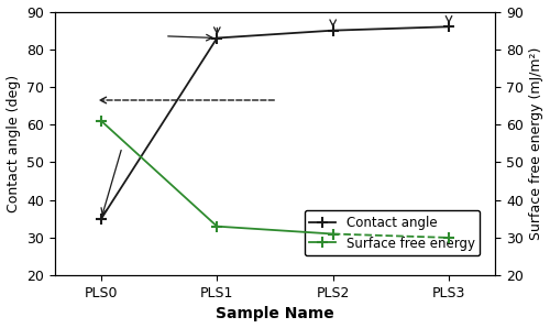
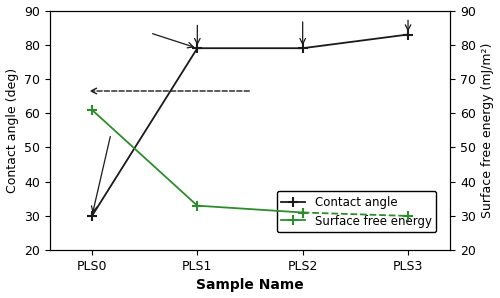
Contact angle/PLS0: 35 -> 30
Contact angle/PLS1: 83 -> 79
Contact angle/PLS2: 85 -> 79
Contact angle/PLS3: 86 -> 83
